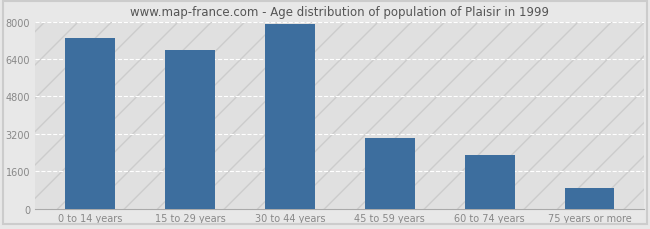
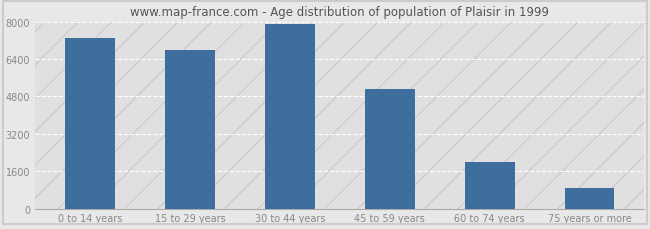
45 to 59 years: 3000 -> 5100
60 to 74 years: 2300 -> 2000
